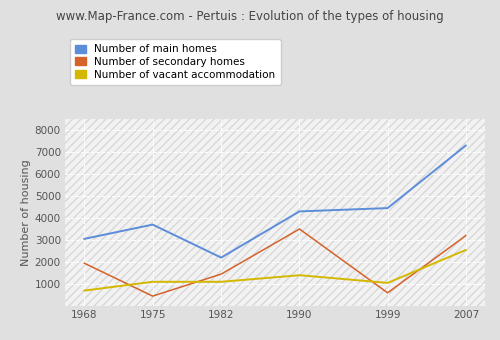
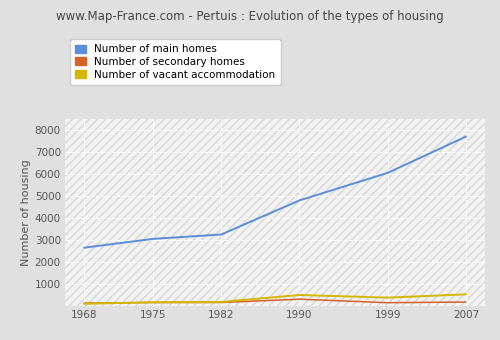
Number of main homes/1968: 3050 -> 2650
Number of secondary homes/1968: 1950 -> 130
Number of vacant accommodation/1968: 700 -> 100
Number of main homes/1975: 3700 -> 3050
Number of secondary homes/1975: 450 -> 160
Number of vacant accommodation/1975: 1100 -> 170
Number of main homes/1982: 2200 -> 3250
Number of secondary homes/1982: 1450 -> 160
Number of vacant accommodation/1982: 1100 -> 180
Number of main homes/1990: 4300 -> 4800
Number of secondary homes/1990: 3500 -> 310
Number of vacant accommodation/1990: 1400 -> 500
Number of main homes/1999: 4450 -> 6050
Number of secondary homes/1999: 600 -> 150
Number of vacant accommodation/1999: 1050 -> 380
Number of main homes/2007: 7300 -> 7700
Number of secondary homes/2007: 3200 -> 180
Number of vacant accommodation/2007: 2550 -> 530
